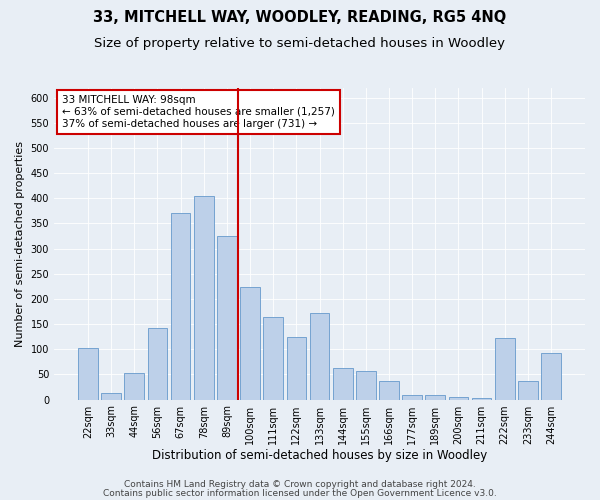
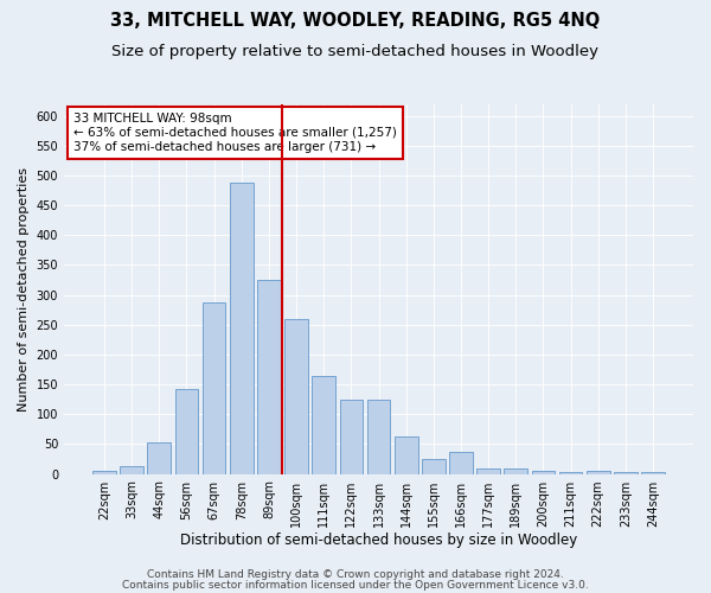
22sqm: 102 -> 5
67sqm: 370 -> 287
78sqm: 404 -> 487
100sqm: 224 -> 260
133sqm: 172 -> 125
155sqm: 56 -> 25
222sqm: 122 -> 5
233sqm: 36 -> 3
244sqm: 92 -> 3
